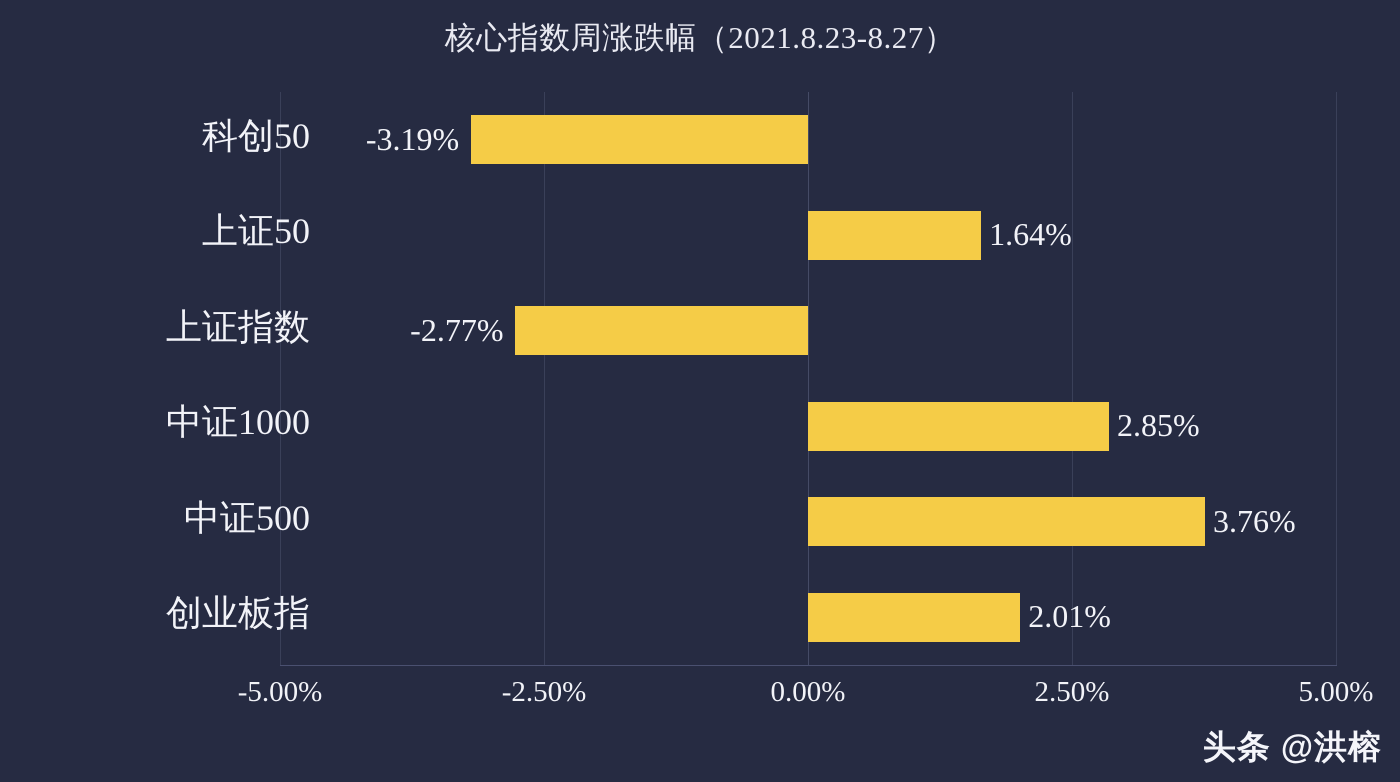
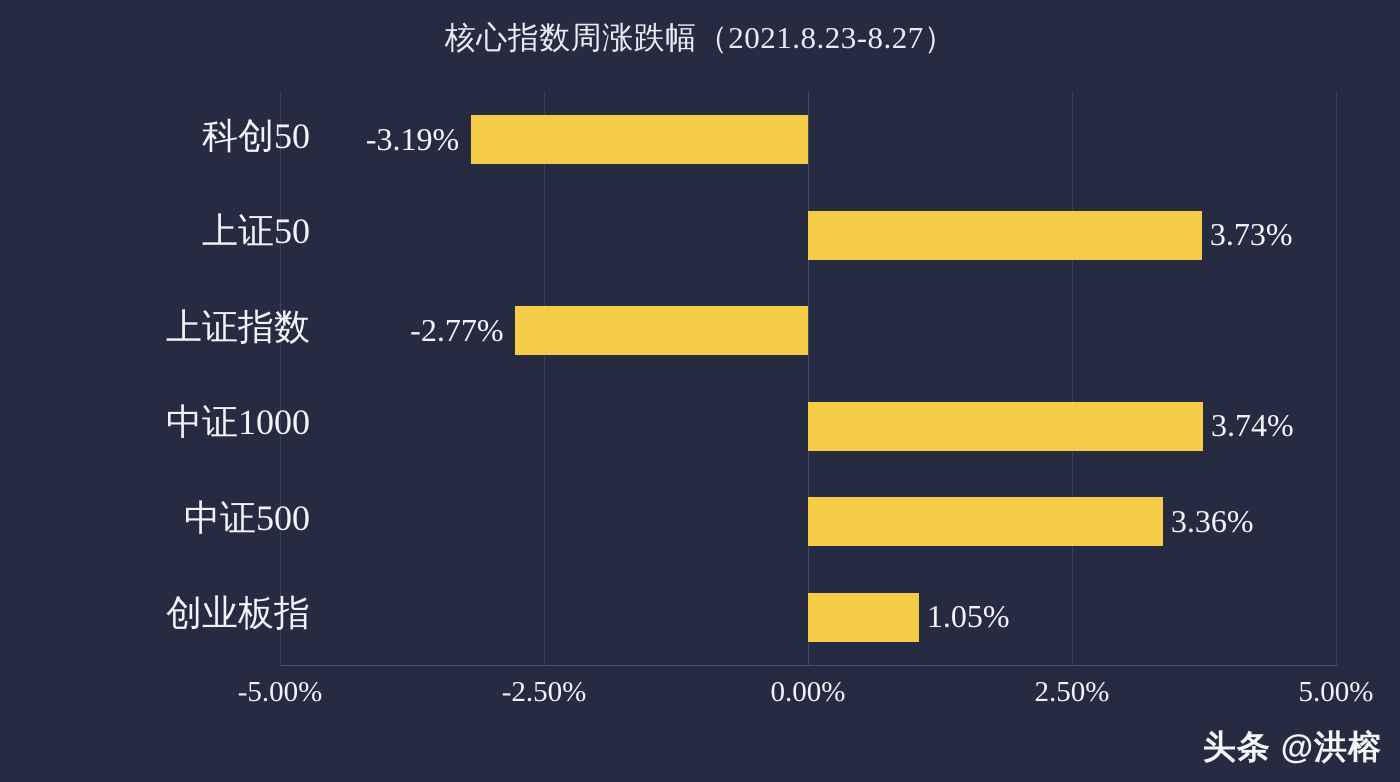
上证50: 1.64% -> 3.73%
中证1000: 2.85% -> 3.74%
中证500: 3.76% -> 3.36%
创业板指: 2.01% -> 1.05%
